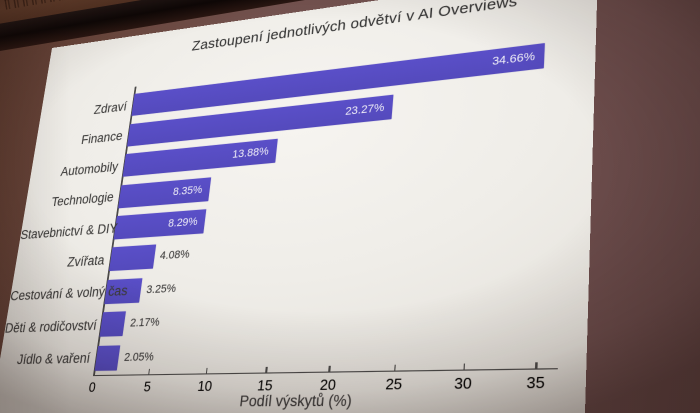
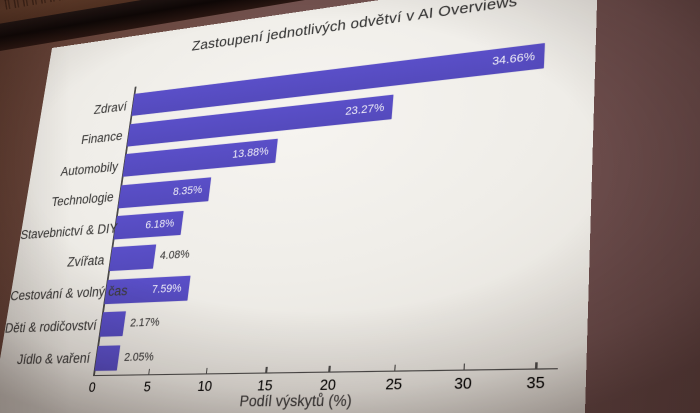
Stavebnictví & DIY: 8.29% -> 6.18%
Cestování & volný čas: 3.25% -> 7.59%
